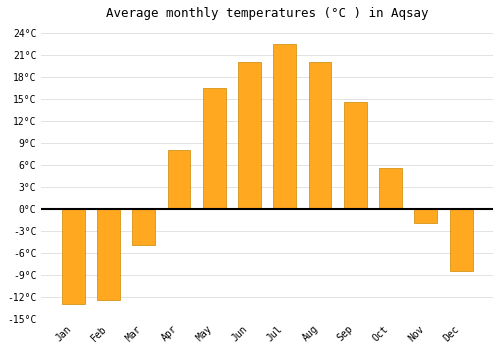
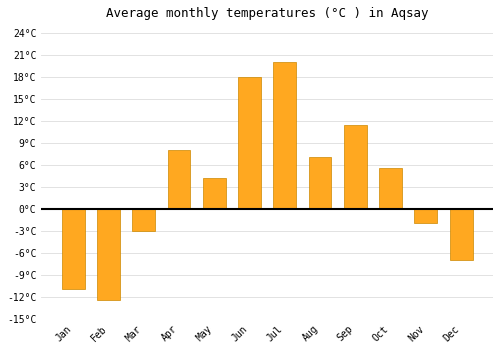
Jan: -13.0°C -> -11.0°C
Mar: -5.0°C -> -3.0°C
May: 16.5°C -> 4.2°C
Jun: 20.0°C -> 18.0°C
Jul: 22.5°C -> 20.0°C
Aug: 20.0°C -> 7.0°C
Sep: 14.5°C -> 11.4°C
Dec: -8.5°C -> -7.0°C
